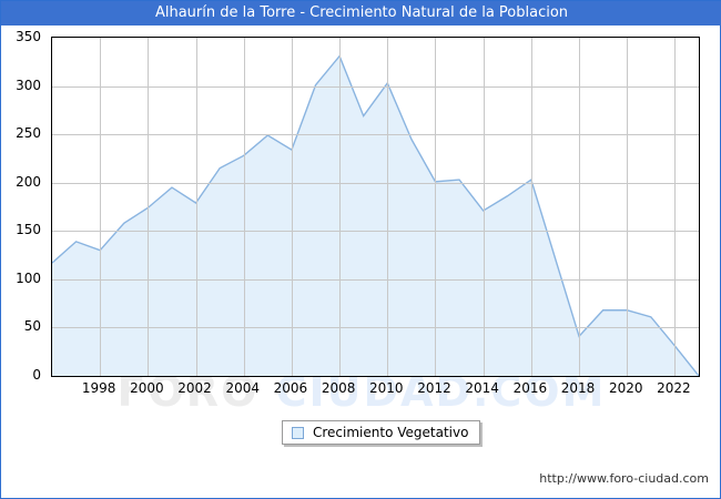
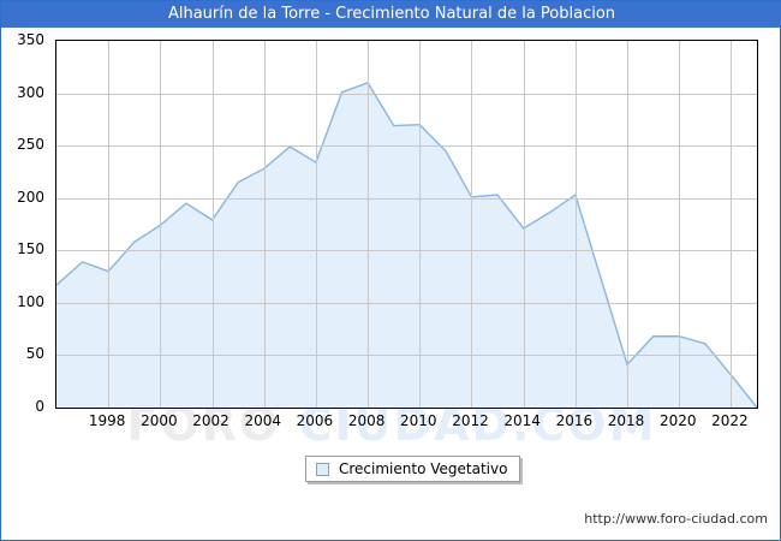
2008: 330 -> 310
2010: 300 -> 270
